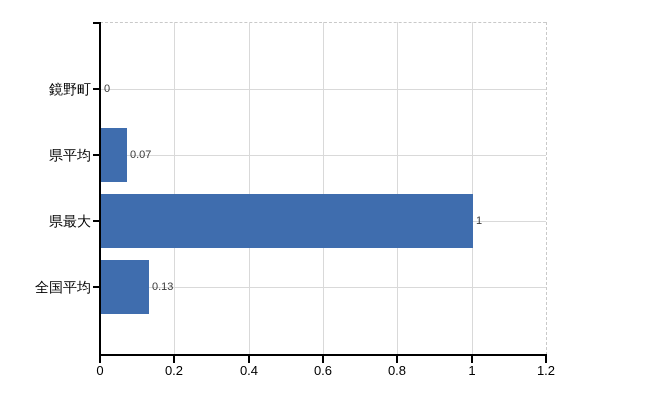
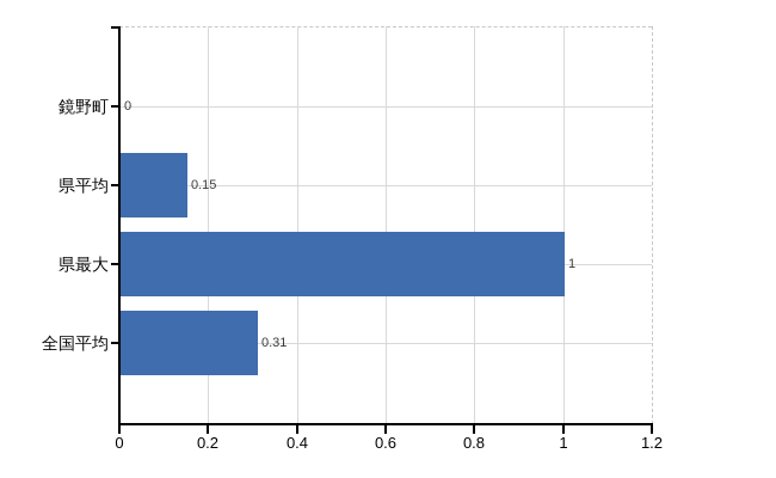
県平均: 0.07 -> 0.15
全国平均: 0.13 -> 0.31
